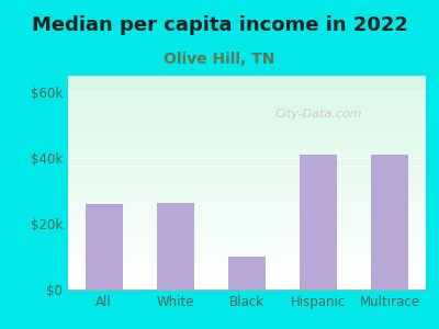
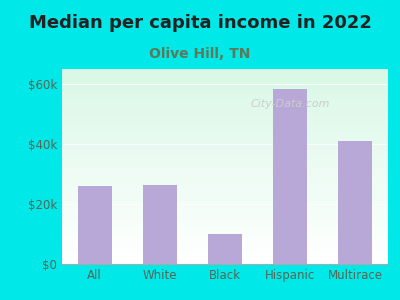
Hispanic: $41.0k -> $58.5k
